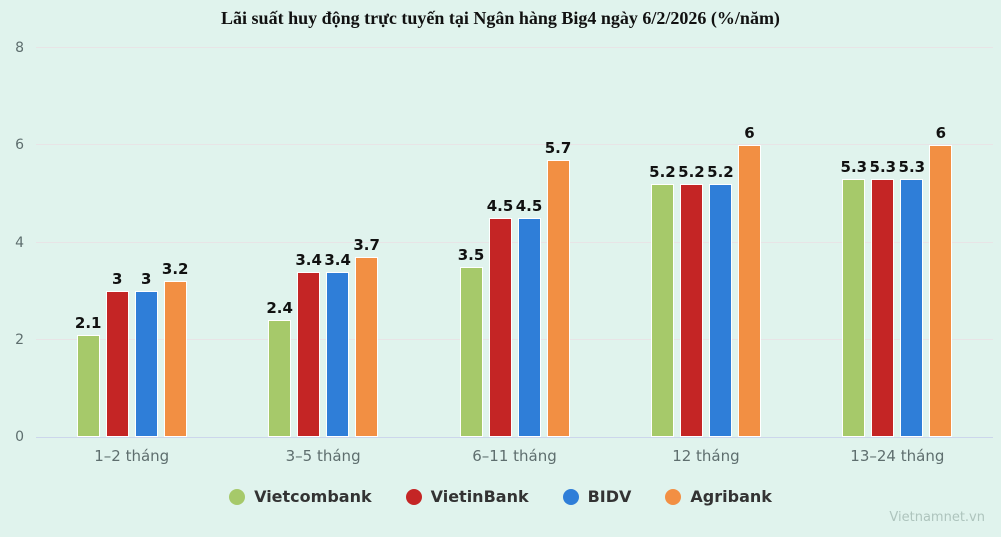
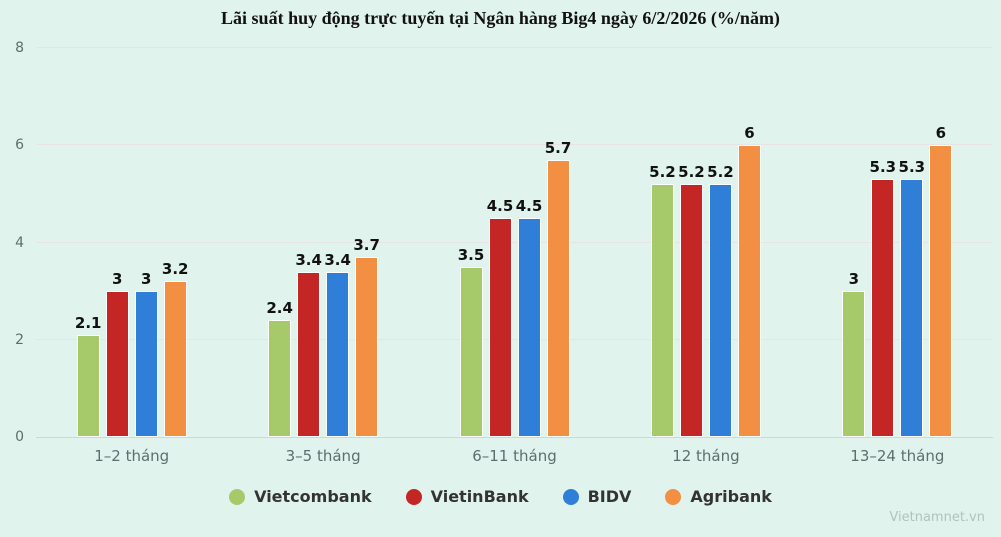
Vietcombank/13–24 tháng: 5.3 -> 3
